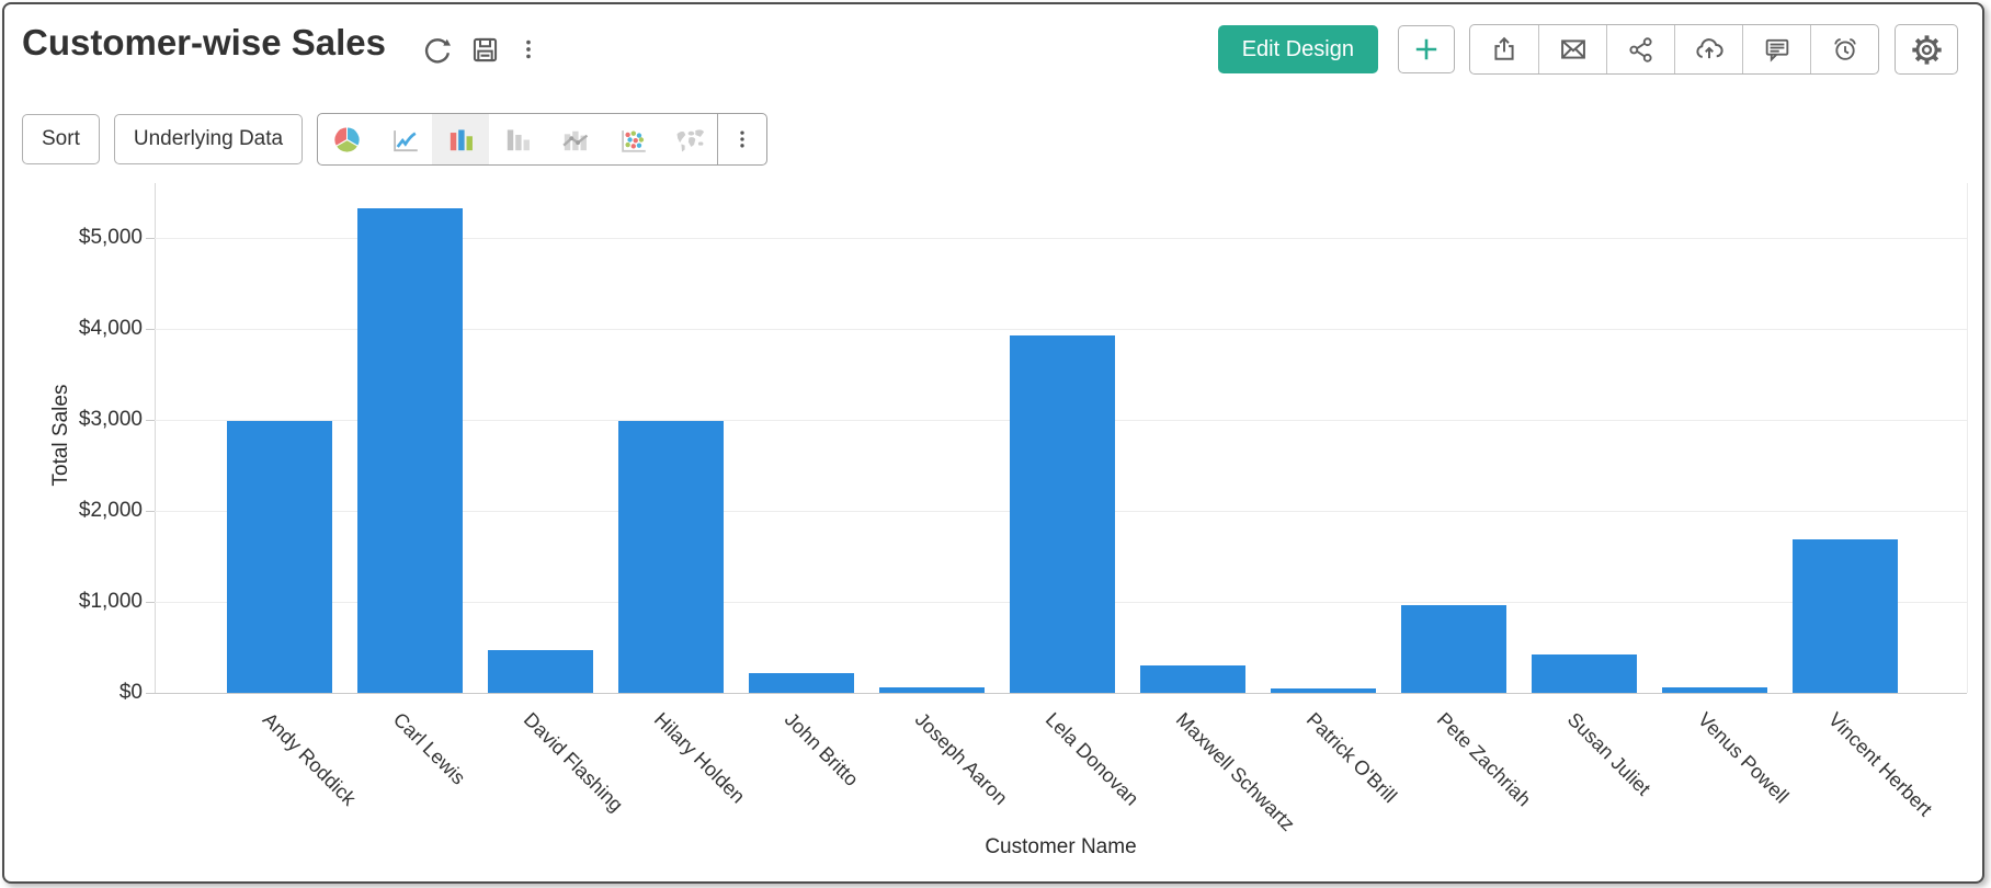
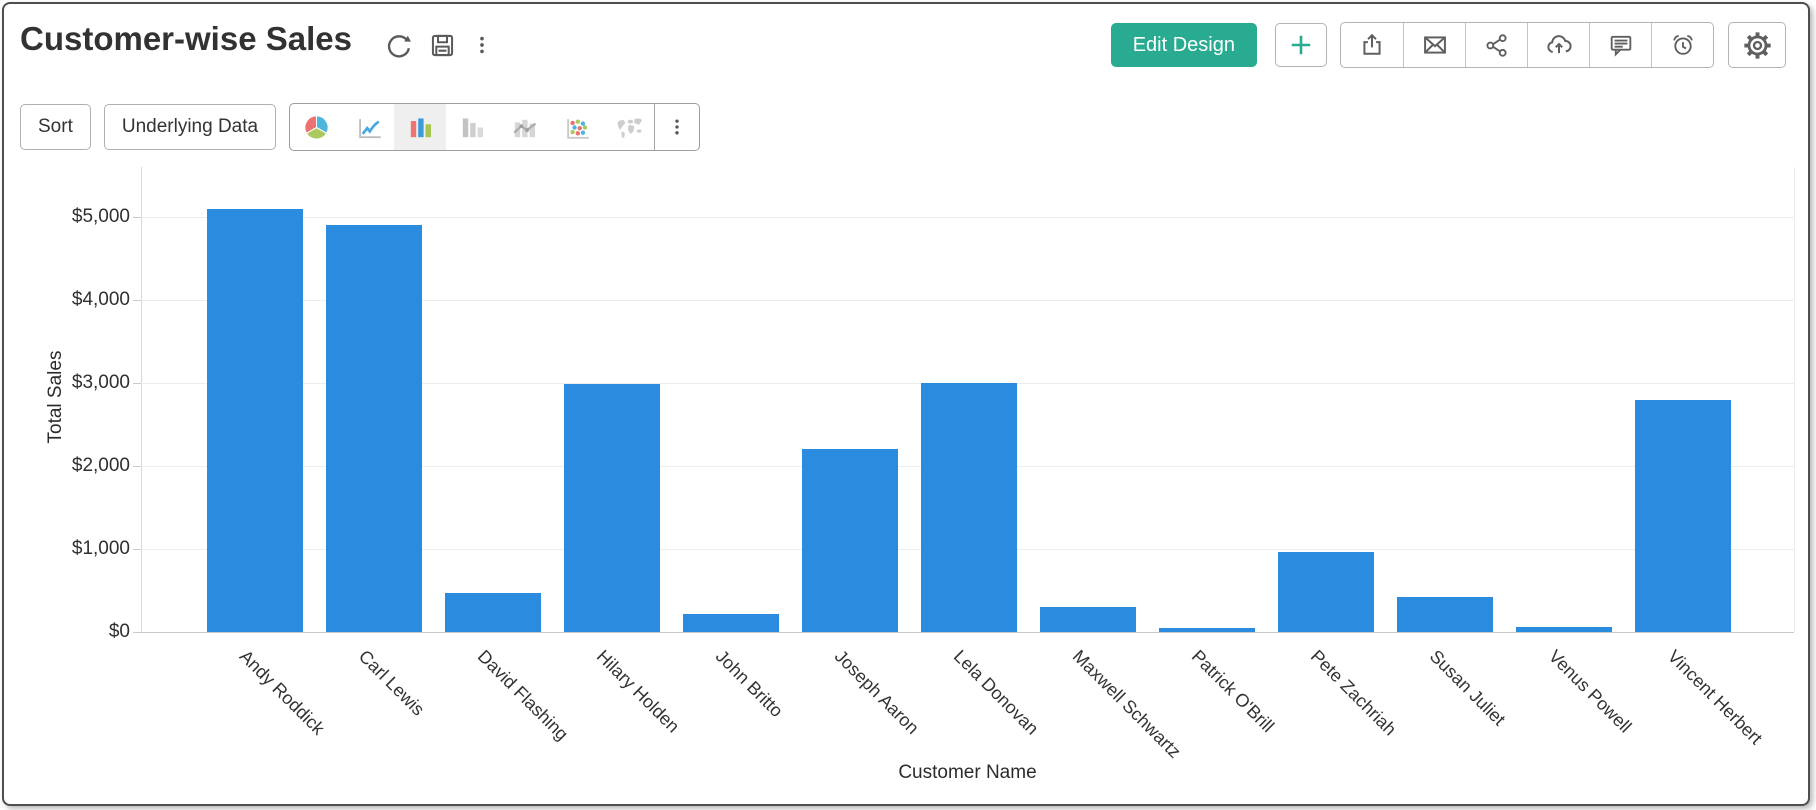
Andy Roddick: $3000 -> $5100
Carl Lewis: $5300 -> $4900
Joseph Aaron: $100 -> $2200
Lela Donovan: $3900 -> $3000
Vincent Herbert: $1700 -> $2800
